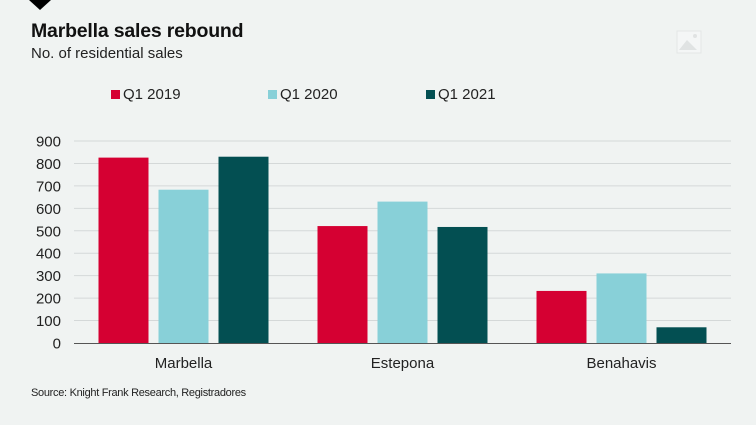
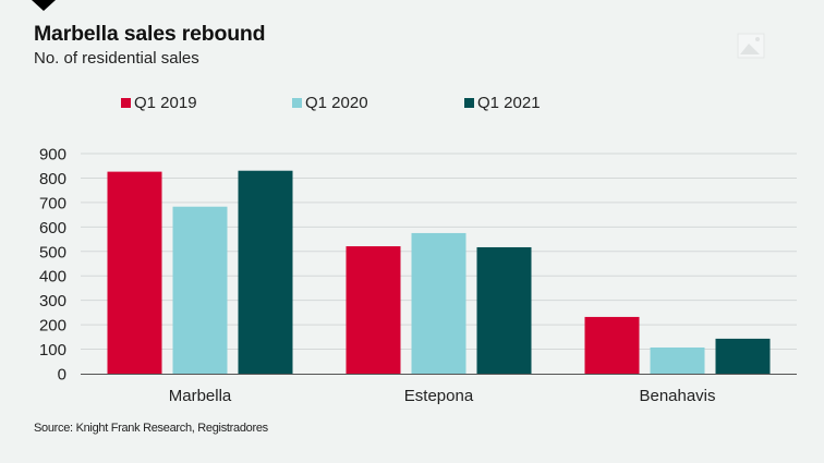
Q1 2020/Estepona: 630 -> 580
Q1 2020/Benahavis: 310 -> 110
Q1 2021/Benahavis: 70 -> 140
